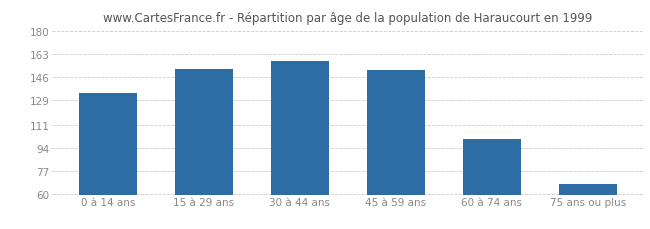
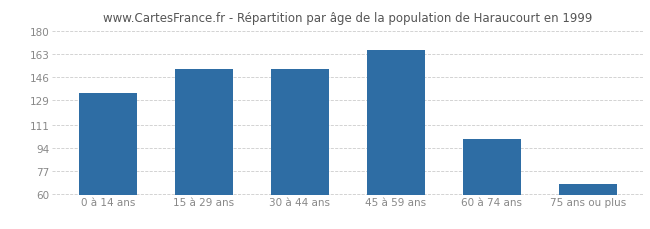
30 à 44 ans: 158 -> 152
45 à 59 ans: 151 -> 166
